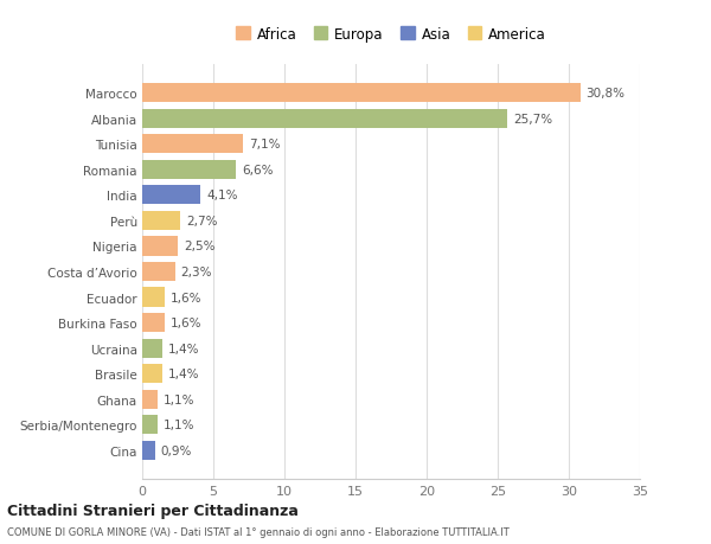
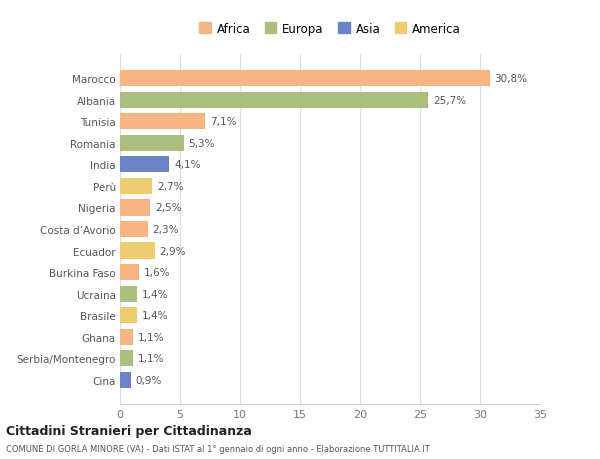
Romania: 6,6% -> 5,3%
Ecuador: 1,6% -> 2,9%
